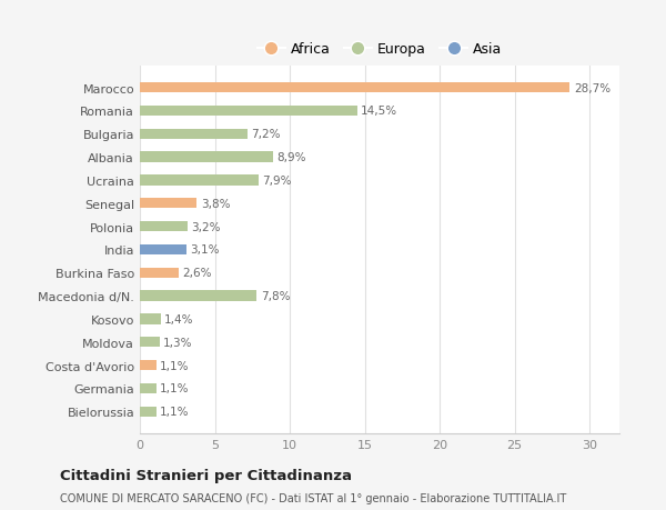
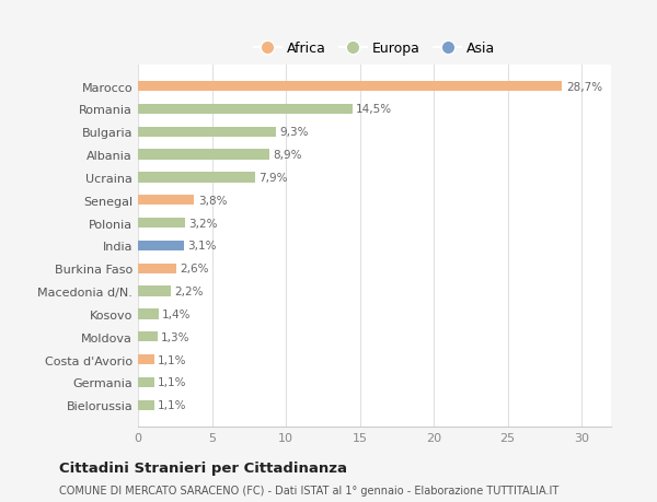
Bulgaria: 7,2% -> 9,3%
Macedonia d/N.: 7,8% -> 2,2%
